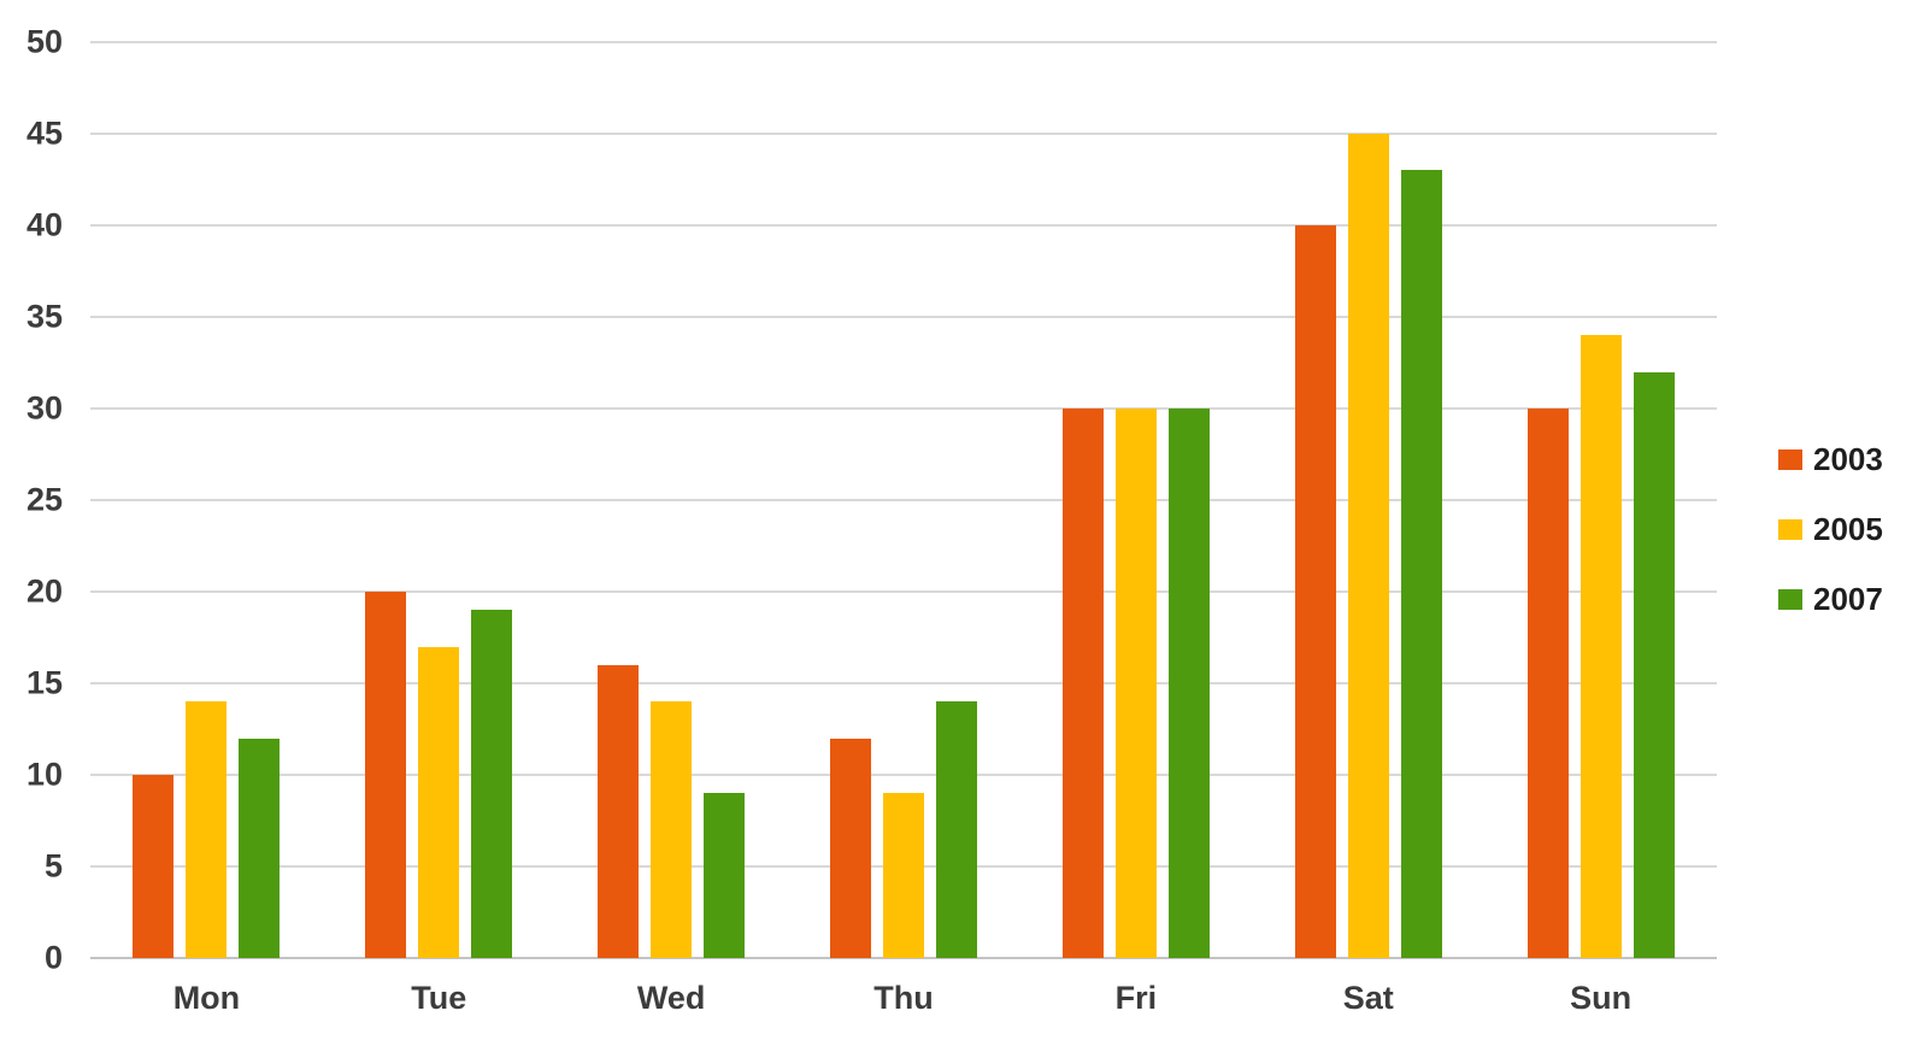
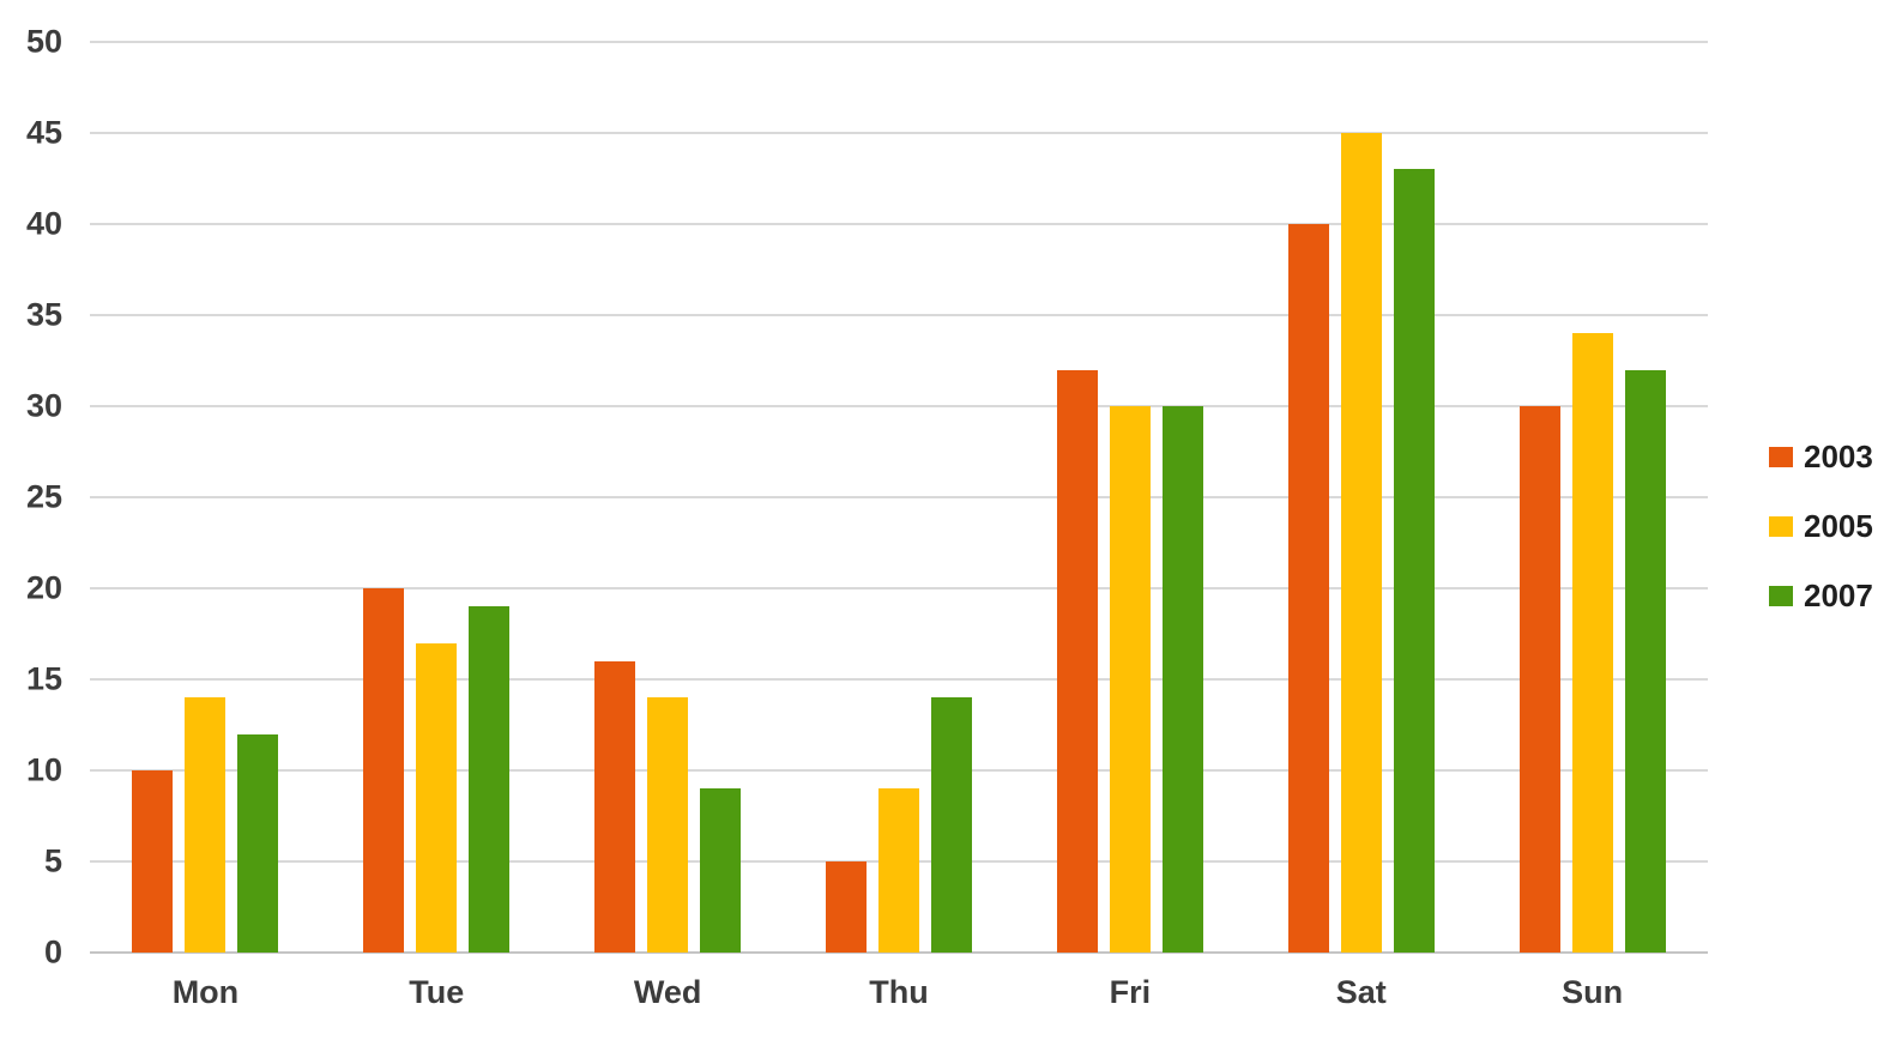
2003/Thu: 12 -> 5
2003/Fri: 30 -> 32
